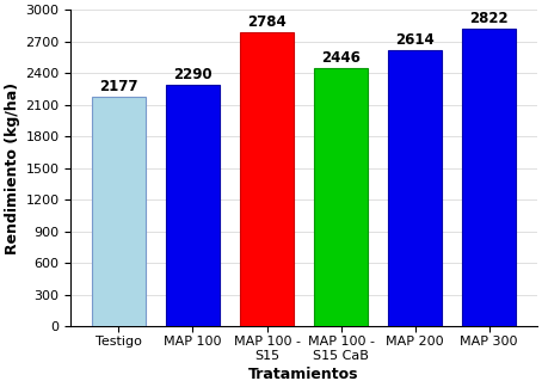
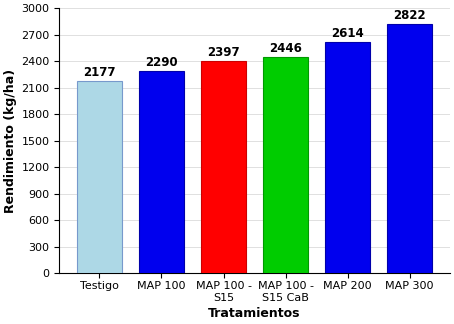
MAP 100 - S15: 2784 -> 2397
